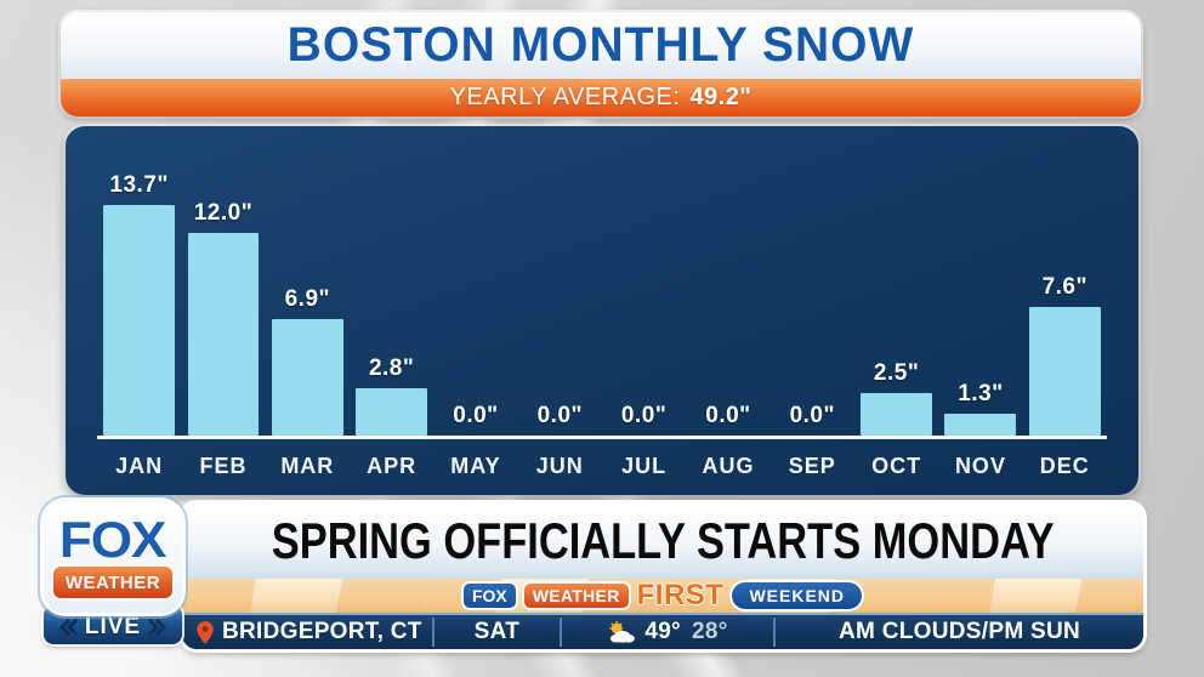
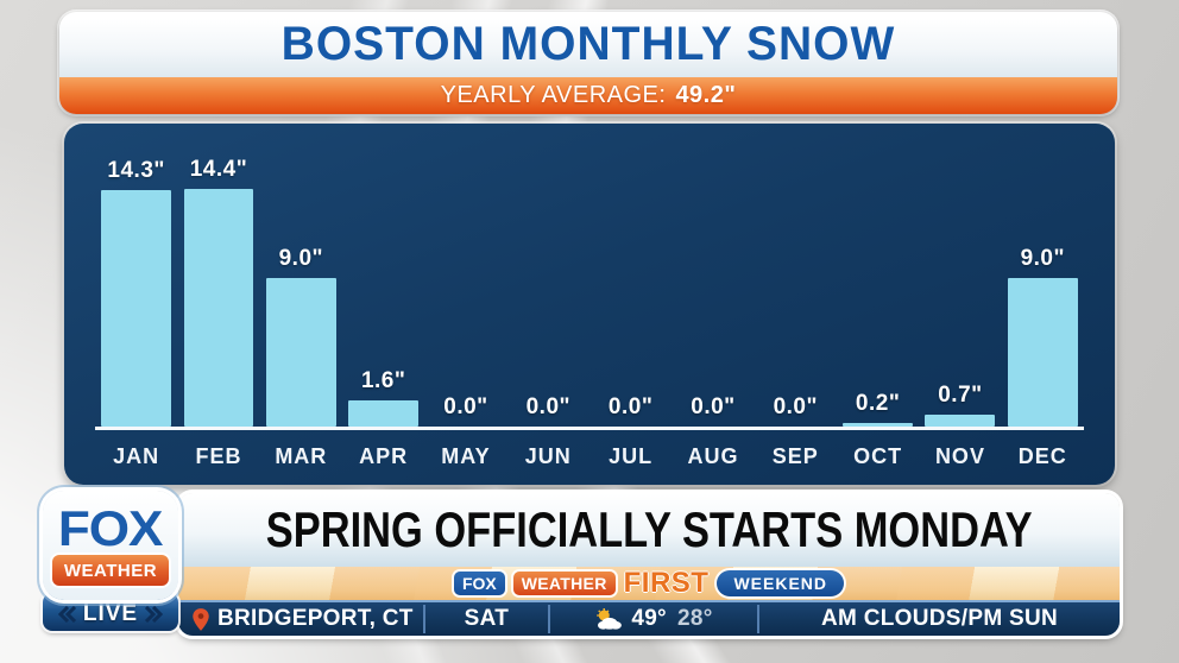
JAN: 13.7 -> 14.3
FEB: 12.0 -> 14.4
MAR: 6.9 -> 9.0
APR: 2.8 -> 1.6
OCT: 2.5 -> 0.2
NOV: 1.3 -> 0.7
DEC: 7.6 -> 9.0
